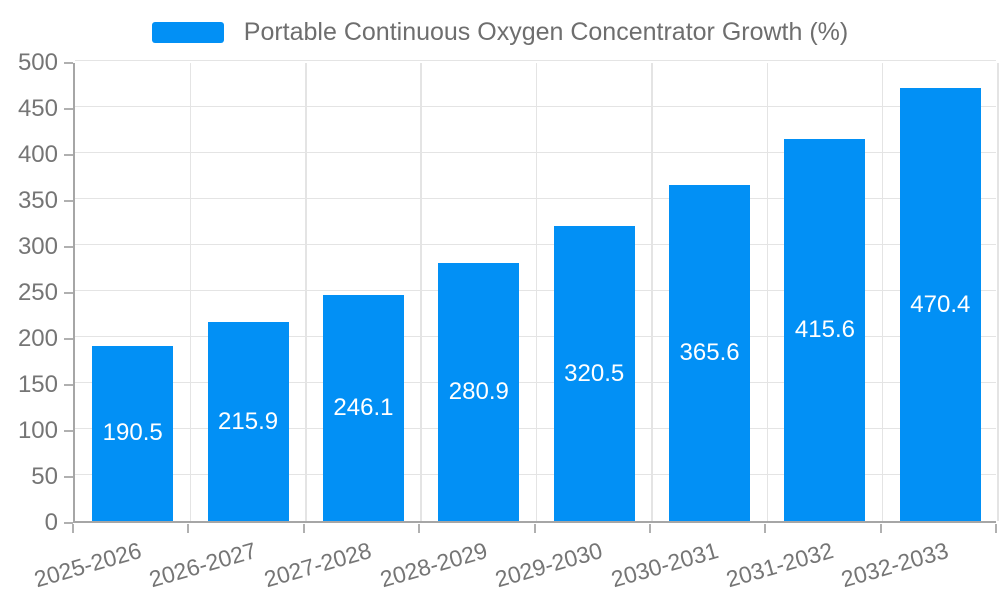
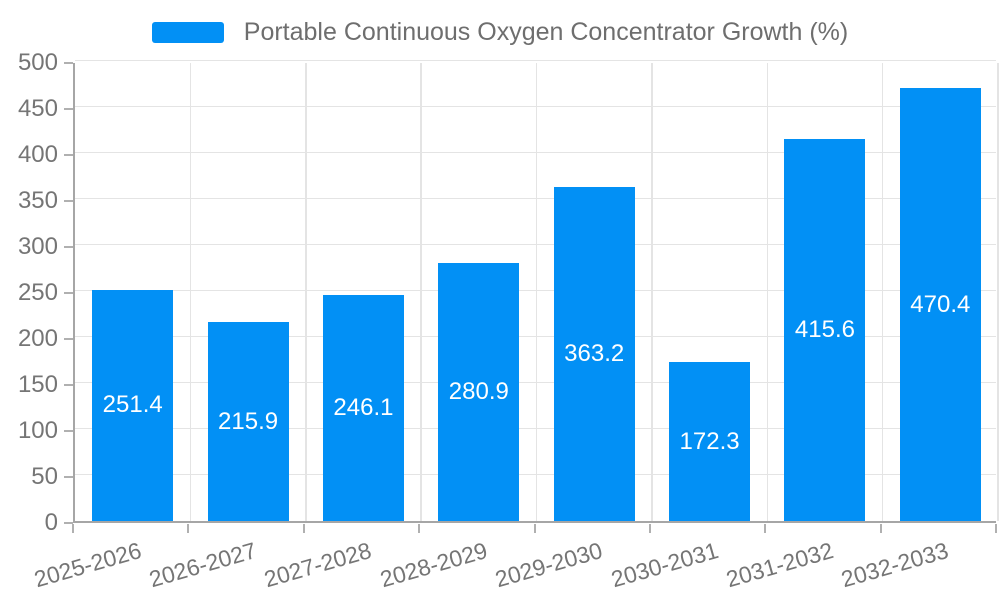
2025-2026: 190.5 -> 251.4
2029-2030: 320.5 -> 363.2
2030-2031: 365.6 -> 172.3
